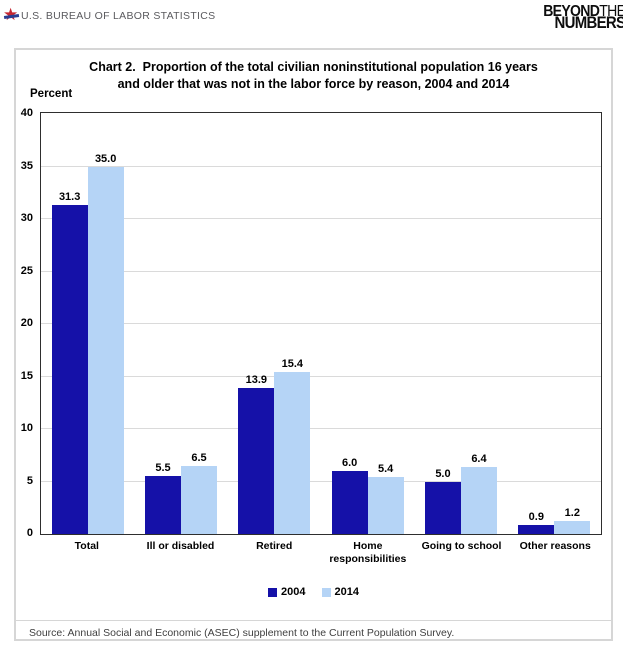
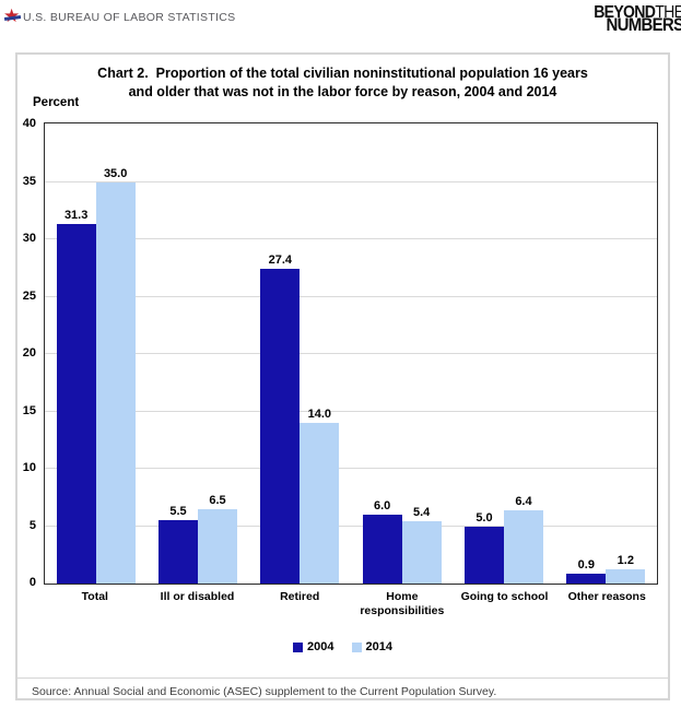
2004/Retired: 13.9 -> 27.4
2014/Retired: 15.4 -> 14.0
